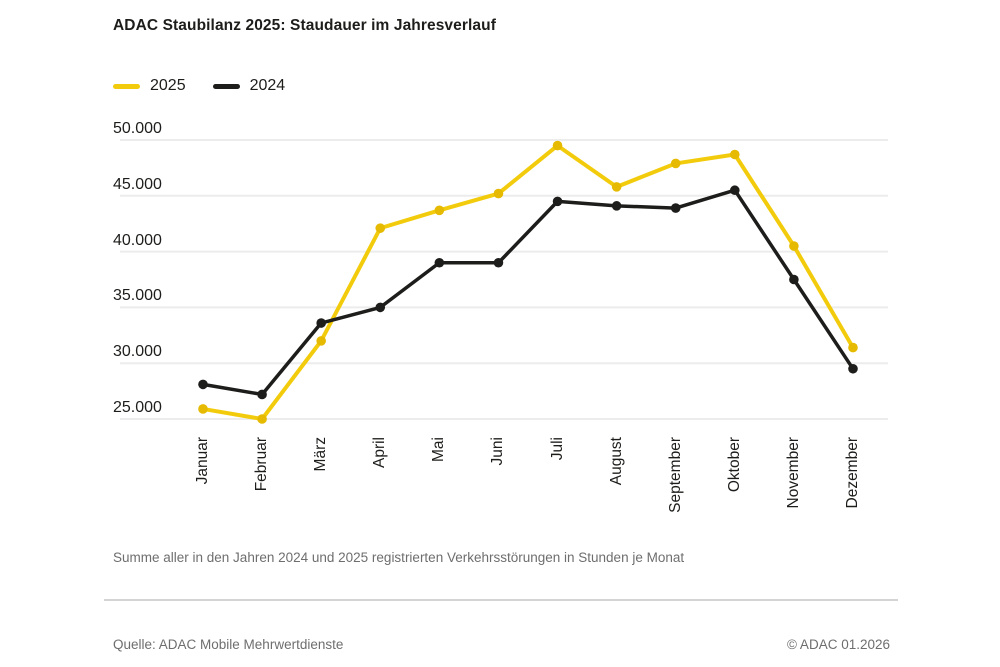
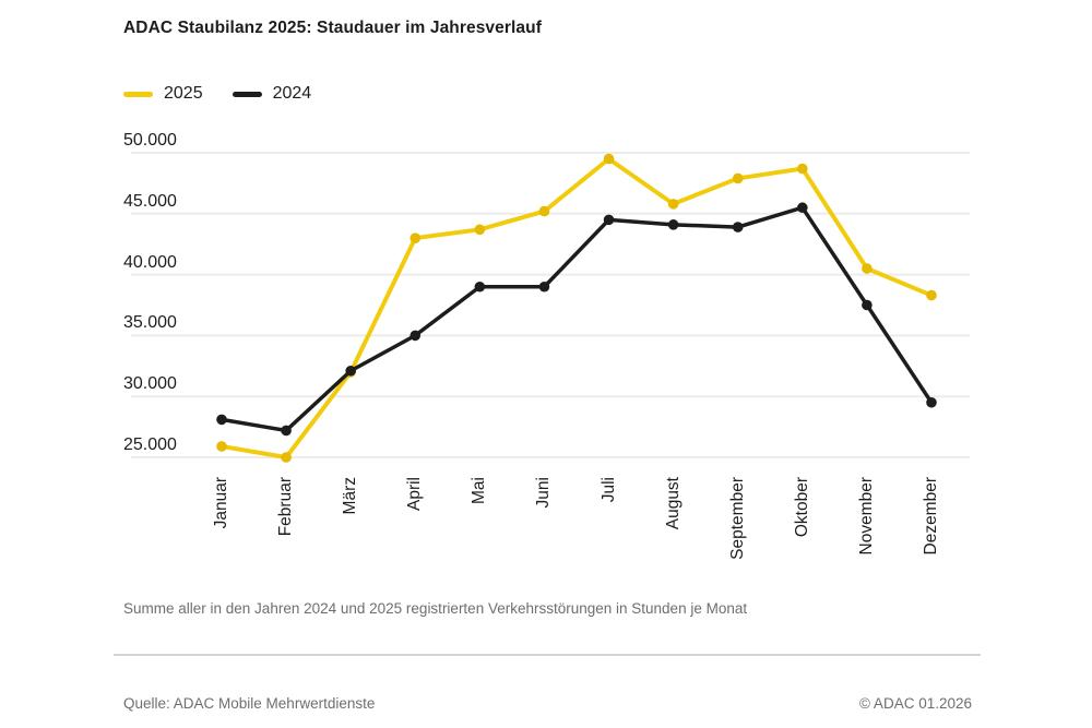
2024/März: 33600 -> 32100
2025/April: 42100 -> 43000
2025/Dezember: 31400 -> 38300
